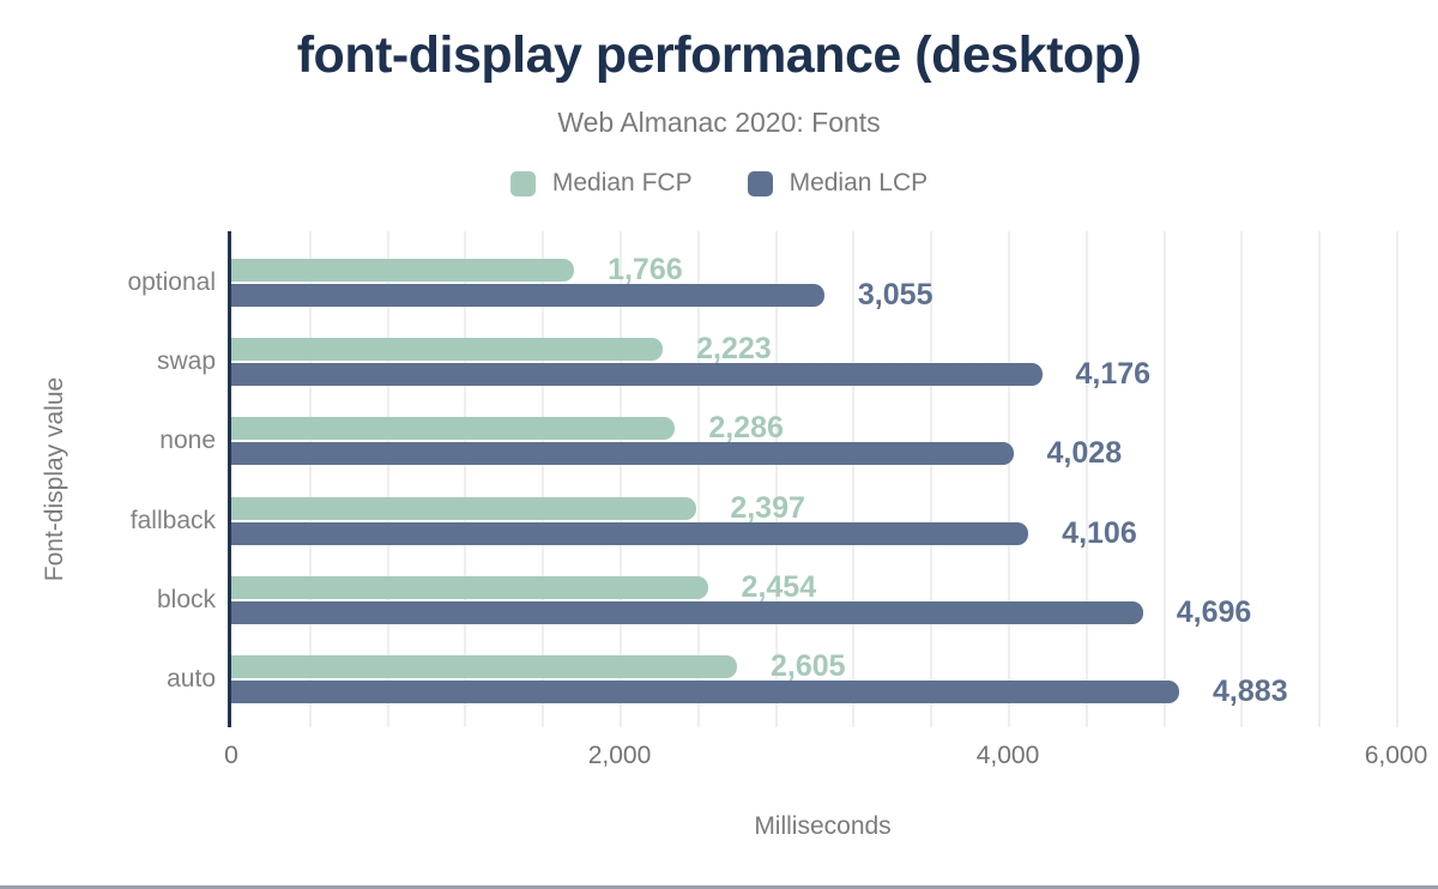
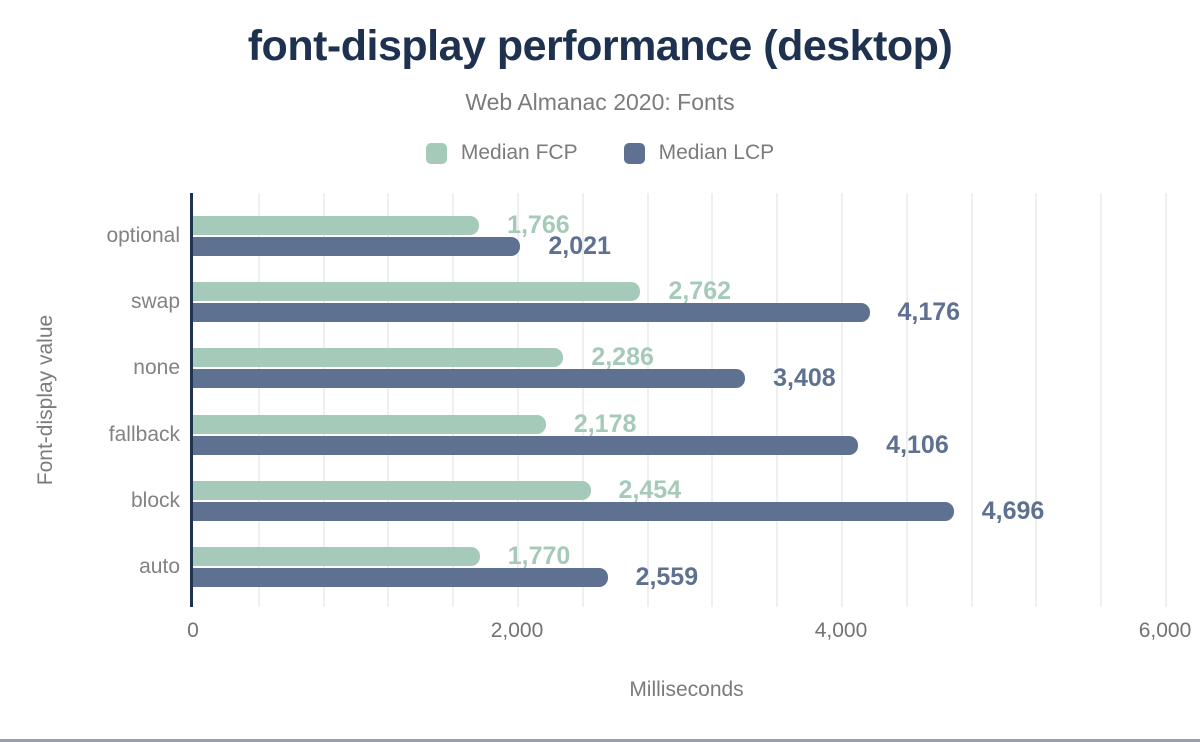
Median LCP/optional: 3,055 -> 2,021
Median FCP/swap: 2,223 -> 2,762
Median LCP/none: 4,028 -> 3,408
Median FCP/fallback: 2,397 -> 2,178
Median FCP/auto: 2,605 -> 1,770
Median LCP/auto: 4,883 -> 2,559
